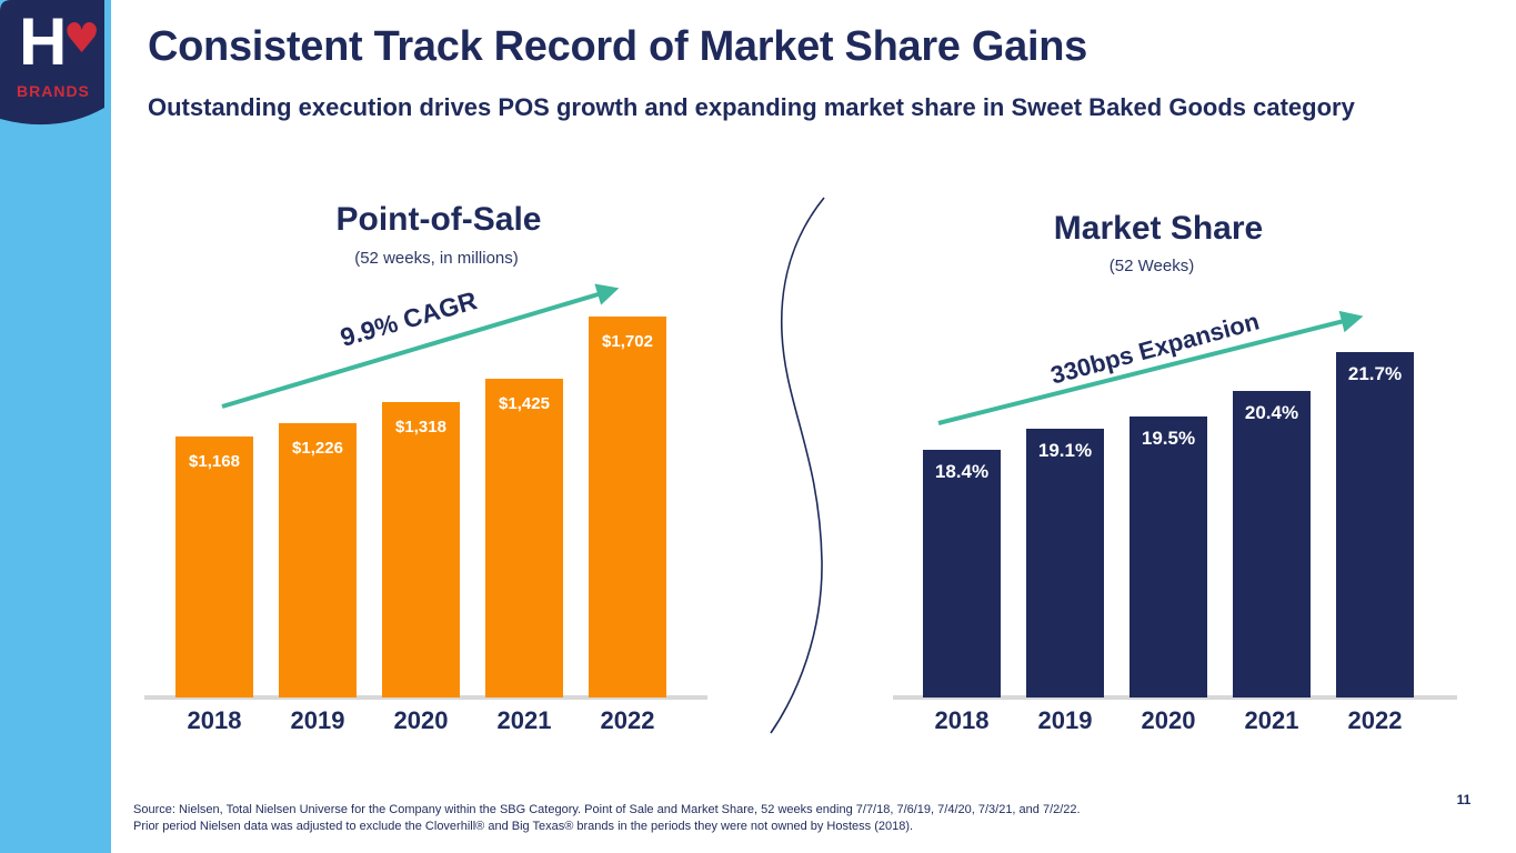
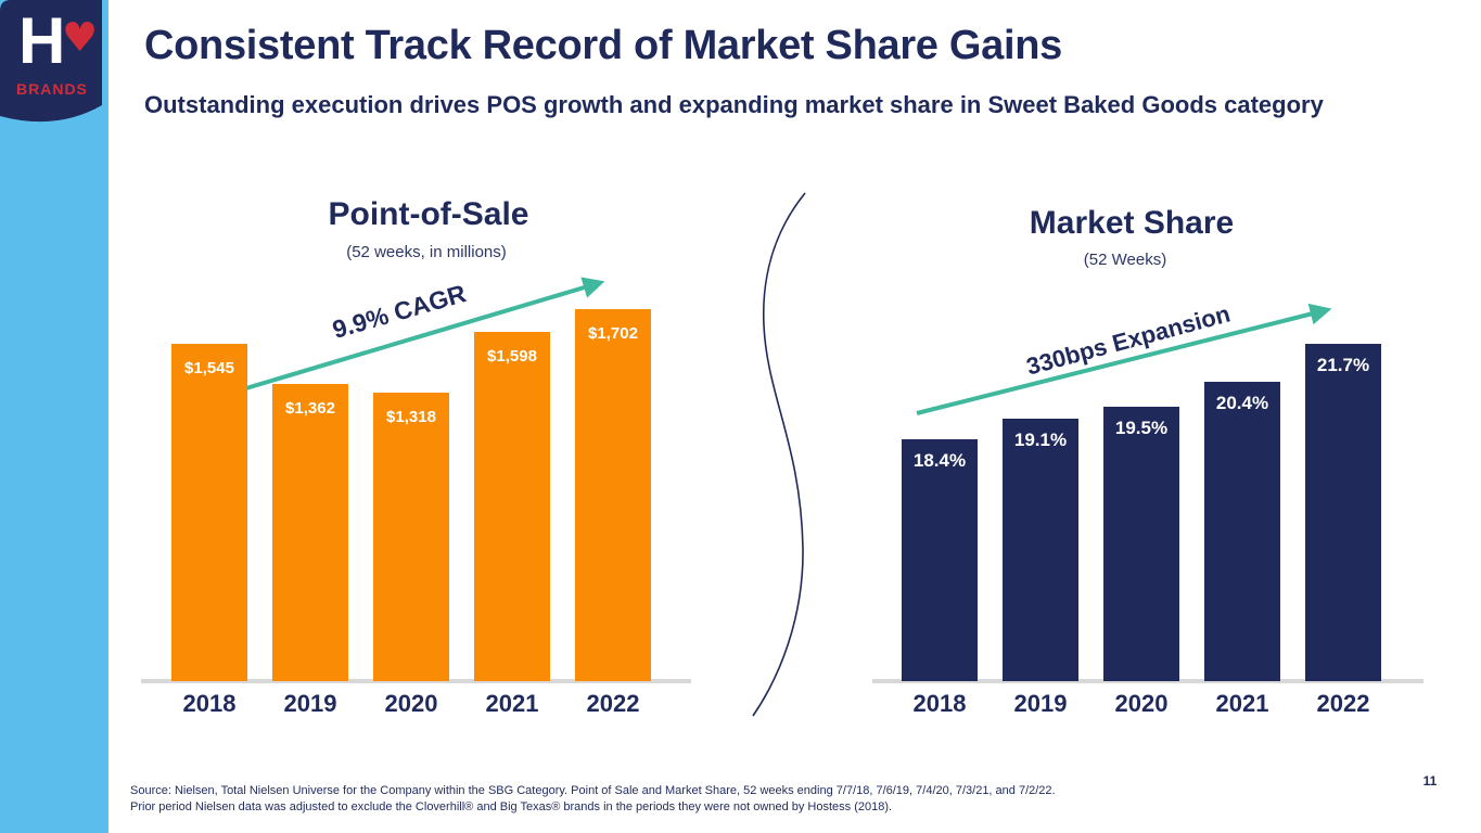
Point-of-Sale/2018: $1,168 -> $1,545
Point-of-Sale/2019: $1,226 -> $1,362
Point-of-Sale/2021: $1,425 -> $1,598
